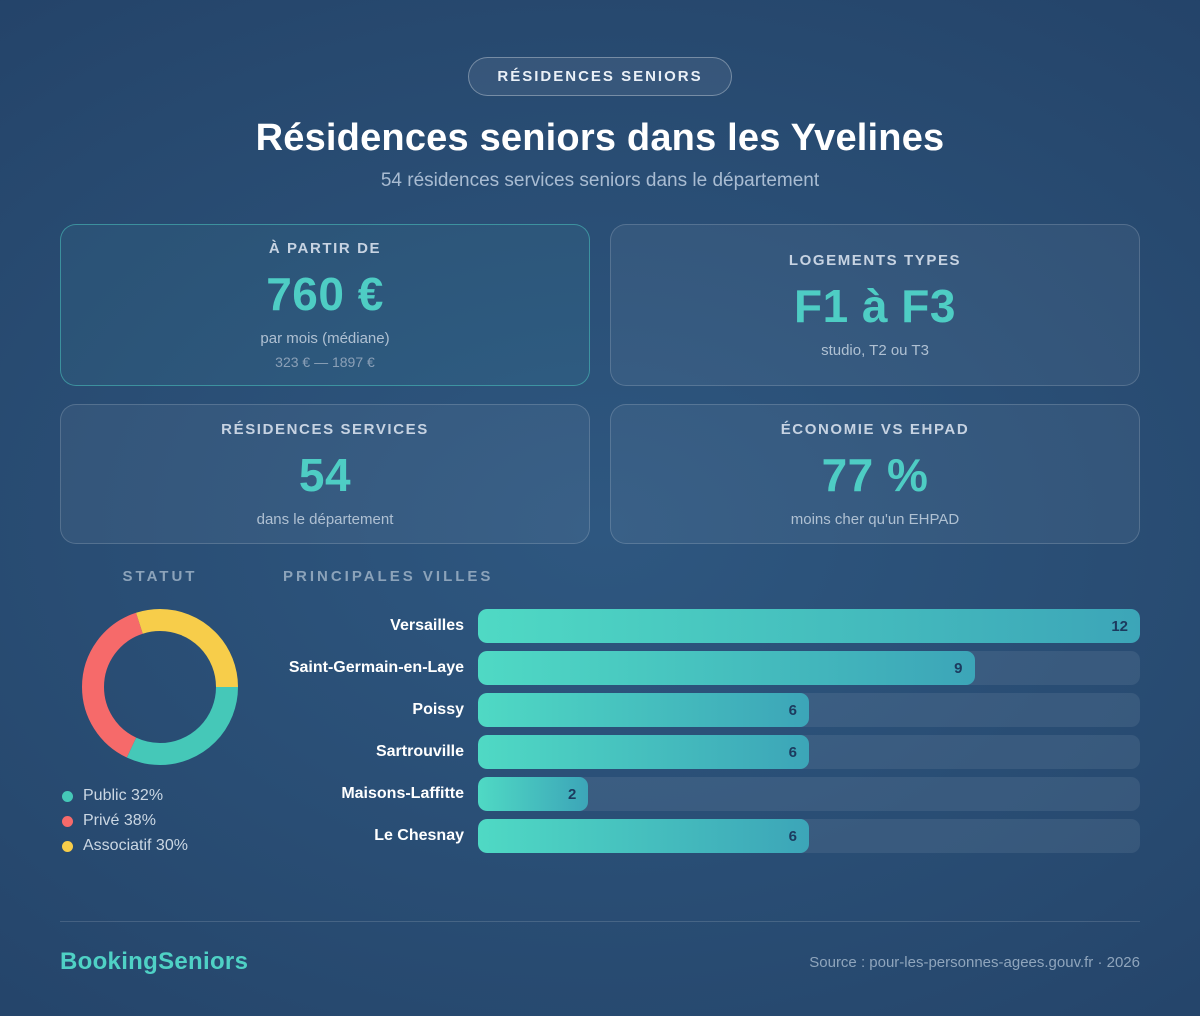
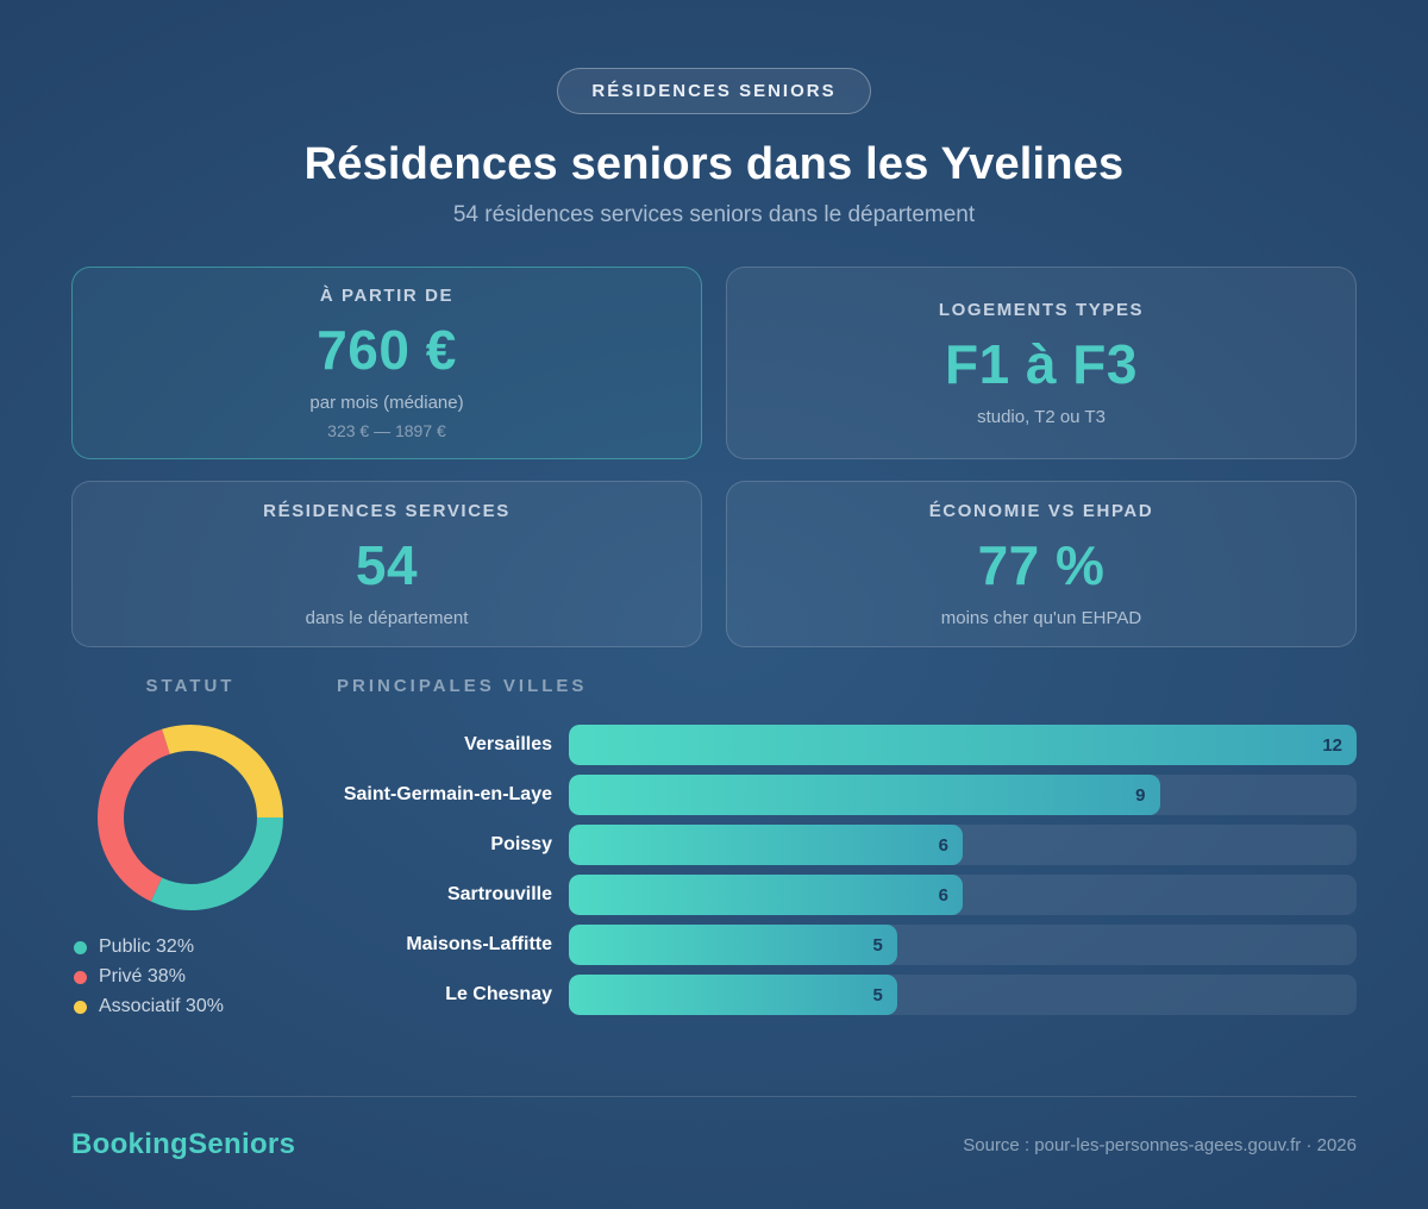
PRINCIPALES VILLES/Maisons-Laffitte: 2 -> 5
PRINCIPALES VILLES/Le Chesnay: 6 -> 5
